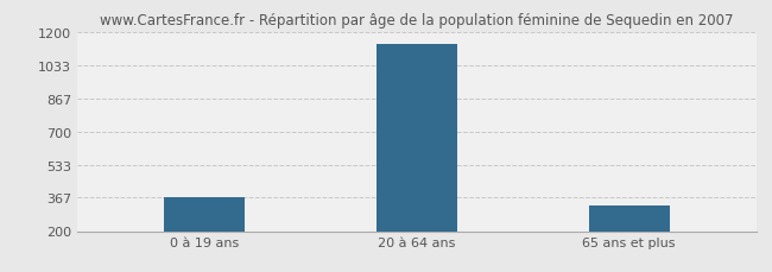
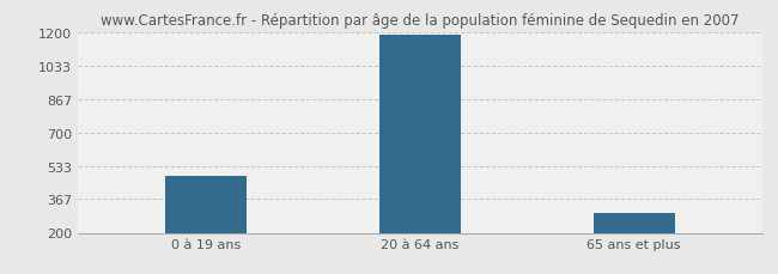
0 à 19 ans: 370 -> 480
20 à 64 ans: 1140 -> 1180
65 ans et plus: 330 -> 300
